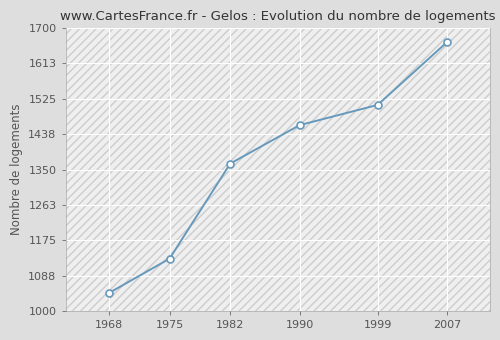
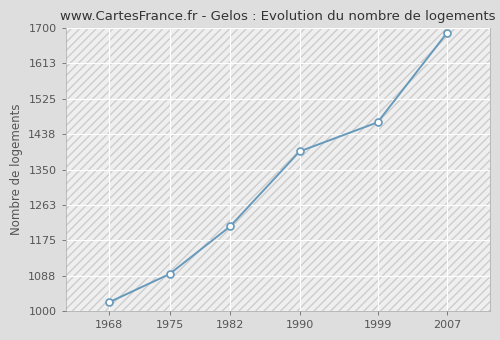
1968: 1045 -> 1022
1975: 1130 -> 1092
1982: 1365 -> 1210
1990: 1460 -> 1395
1999: 1510 -> 1467
2007: 1665 -> 1688
